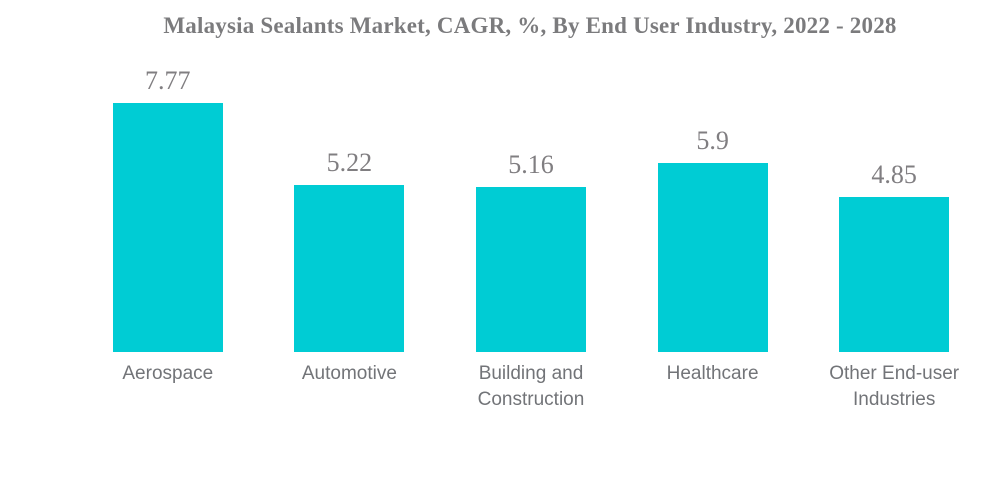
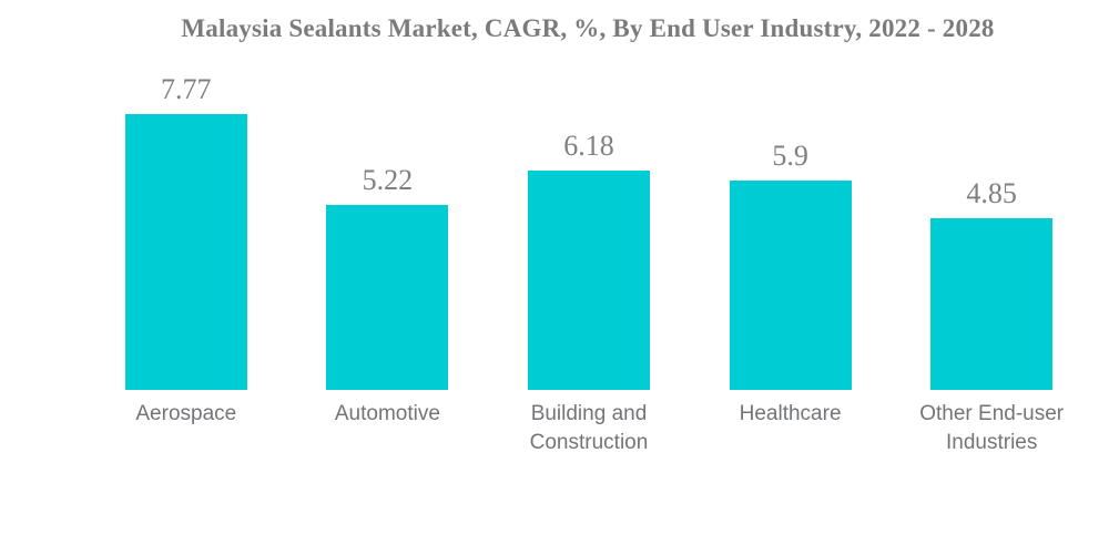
Building and Construction: 5.16 -> 6.18
